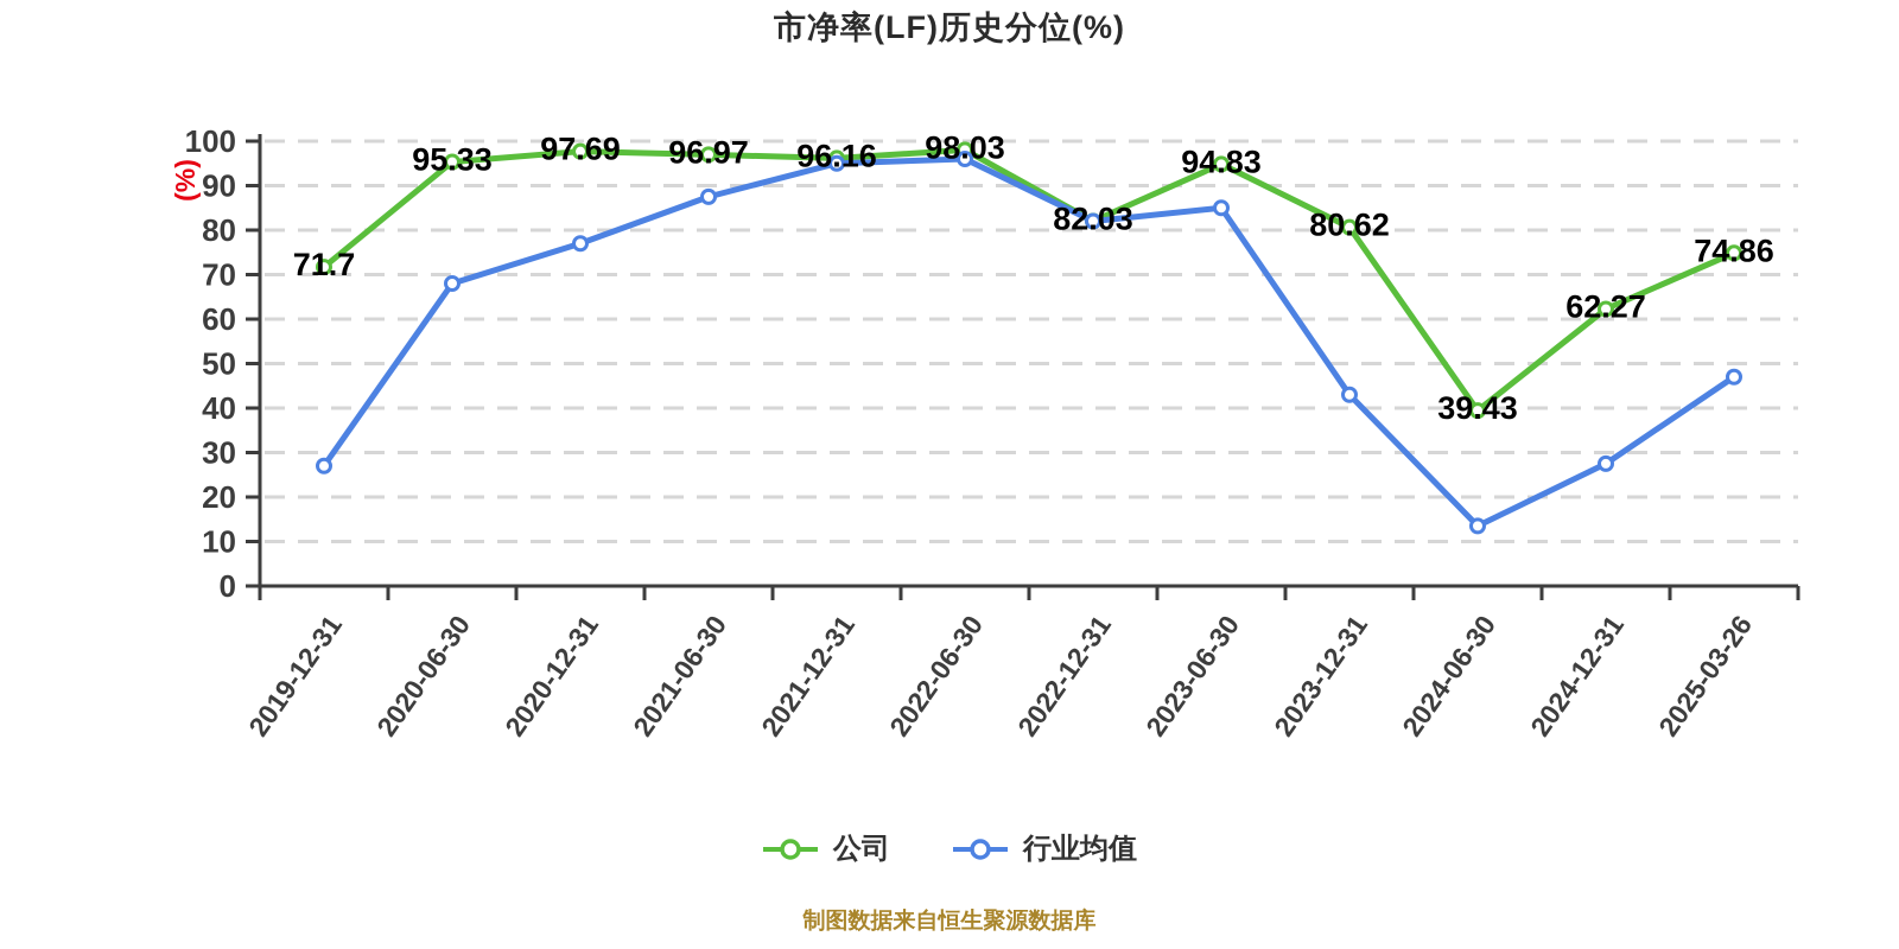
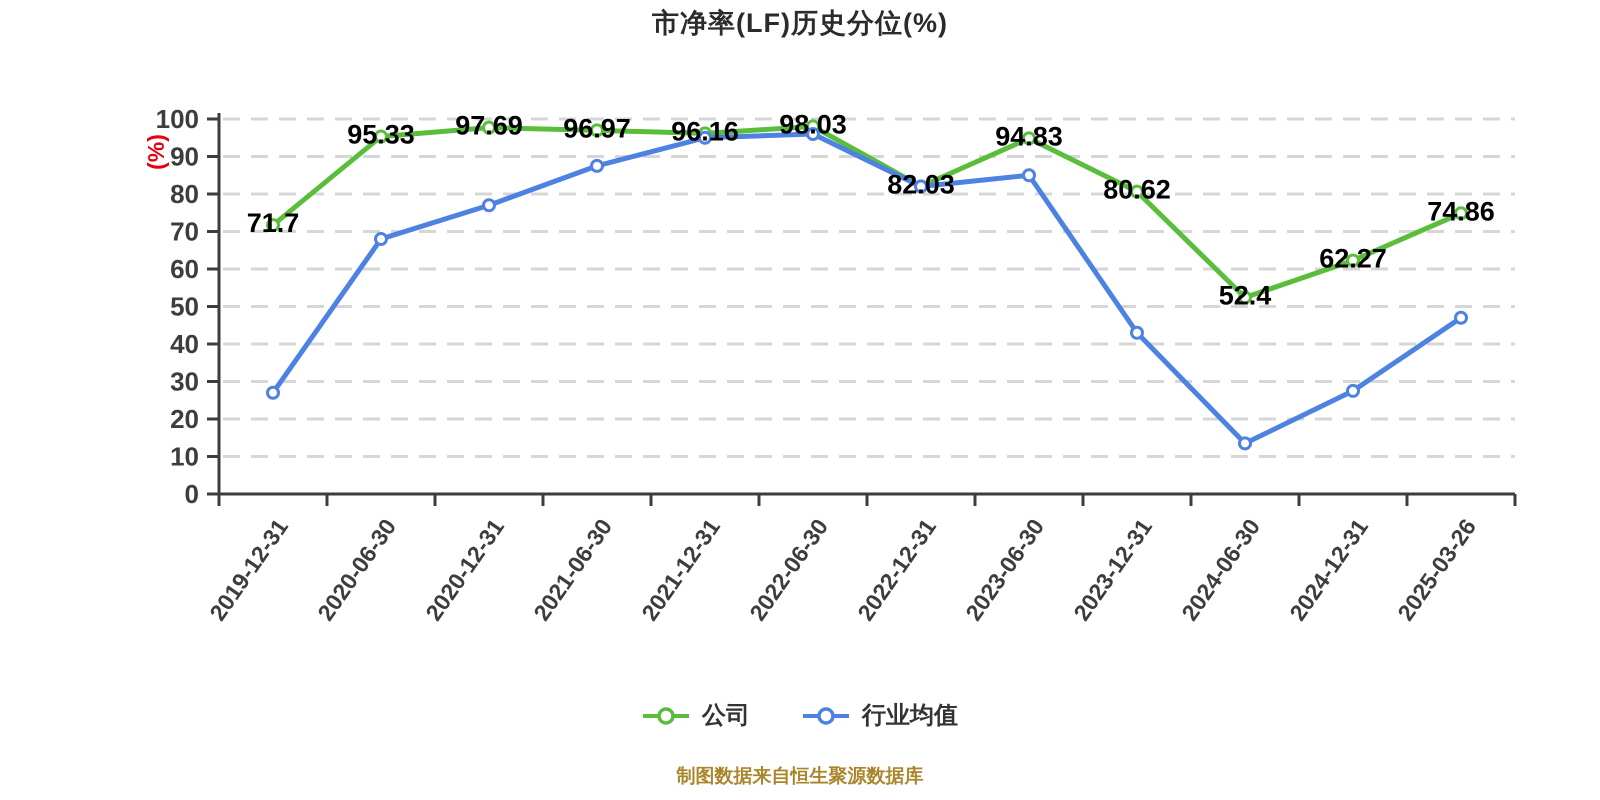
公司/2024-06-30: 39.43 -> 52.4
